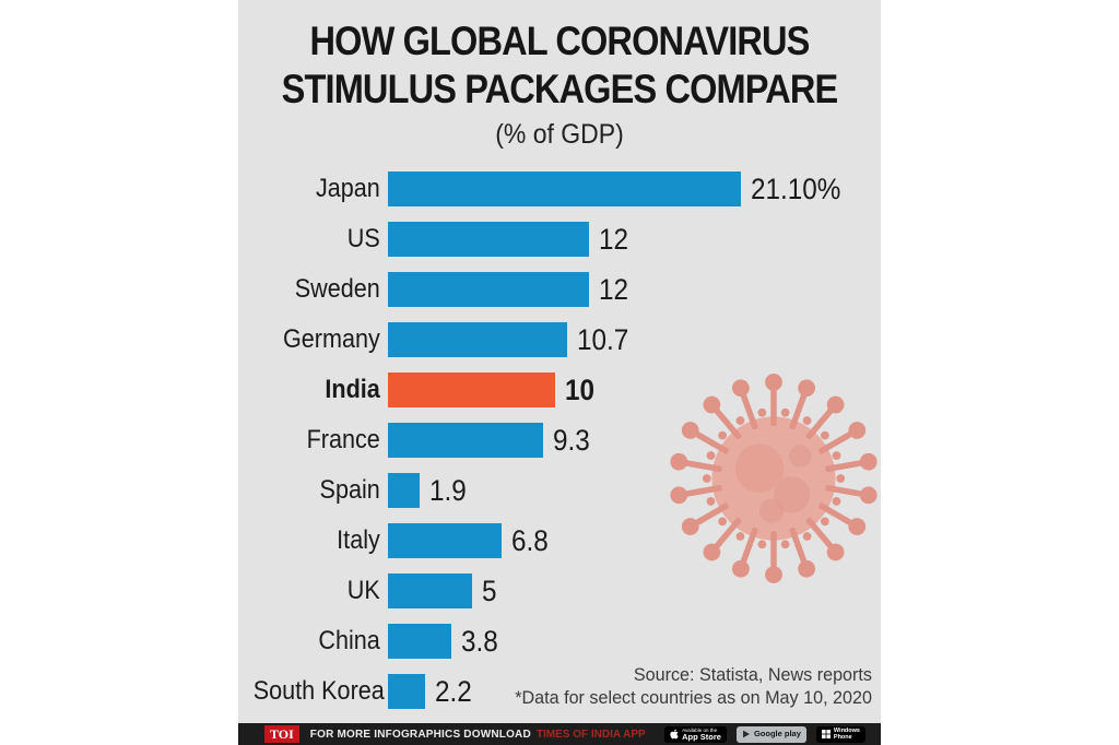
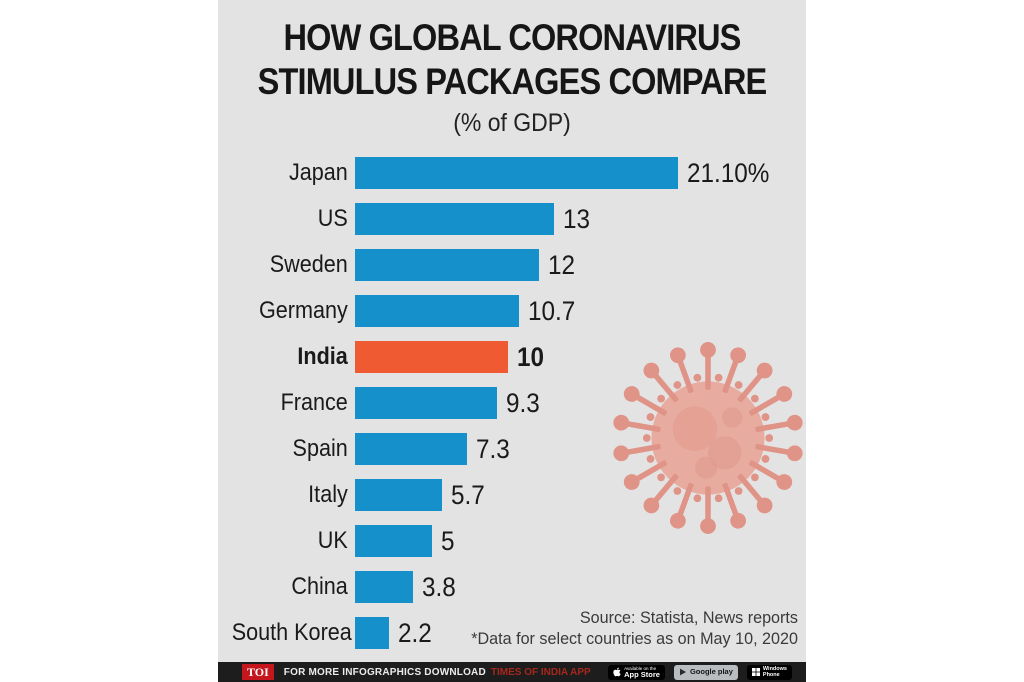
US: 12 -> 13
Spain: 1.9 -> 7.3
Italy: 6.8 -> 5.7
